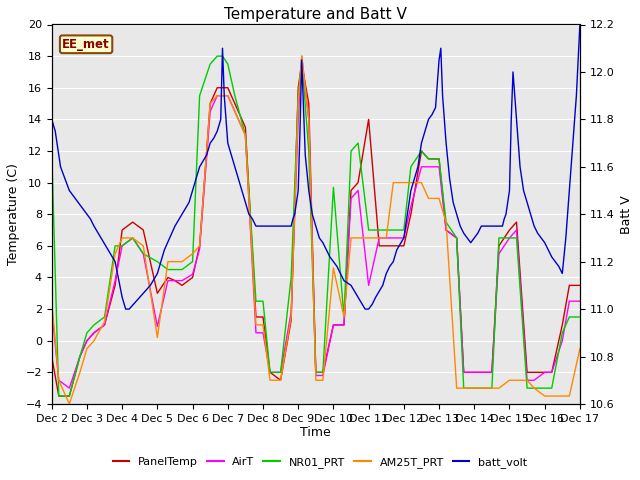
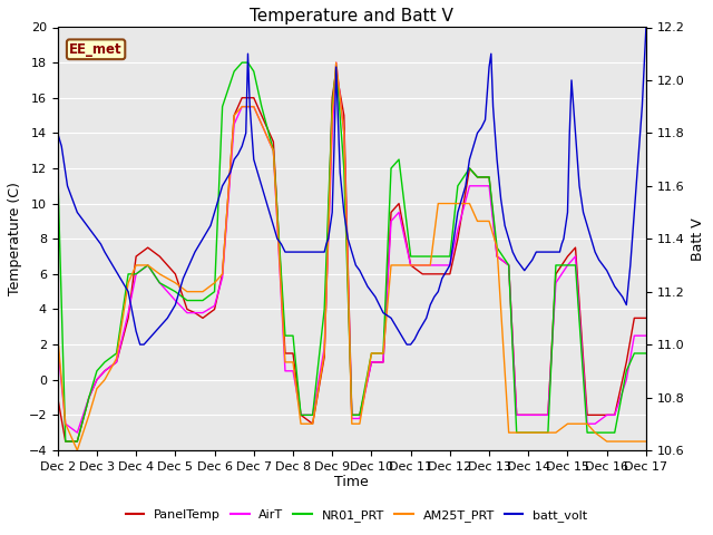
PanelTemp/Dec 5: 3.0 -> 6.0
AirT/Dec 5: 0.9 -> 4.5
AM25T_PRT/Dec 5: 0.2 -> 5.5
NR01_PRT/Dec 10: 9.7 -> 1.5
AM25T_PRT/Dec 10: 4.6 -> 1.5
PanelTemp/Dec 11: 14.0 -> 6.5
AirT/Dec 11: 3.5 -> 6.5
AM25T_PRT/Dec 17: -0.5 -> -3.5
